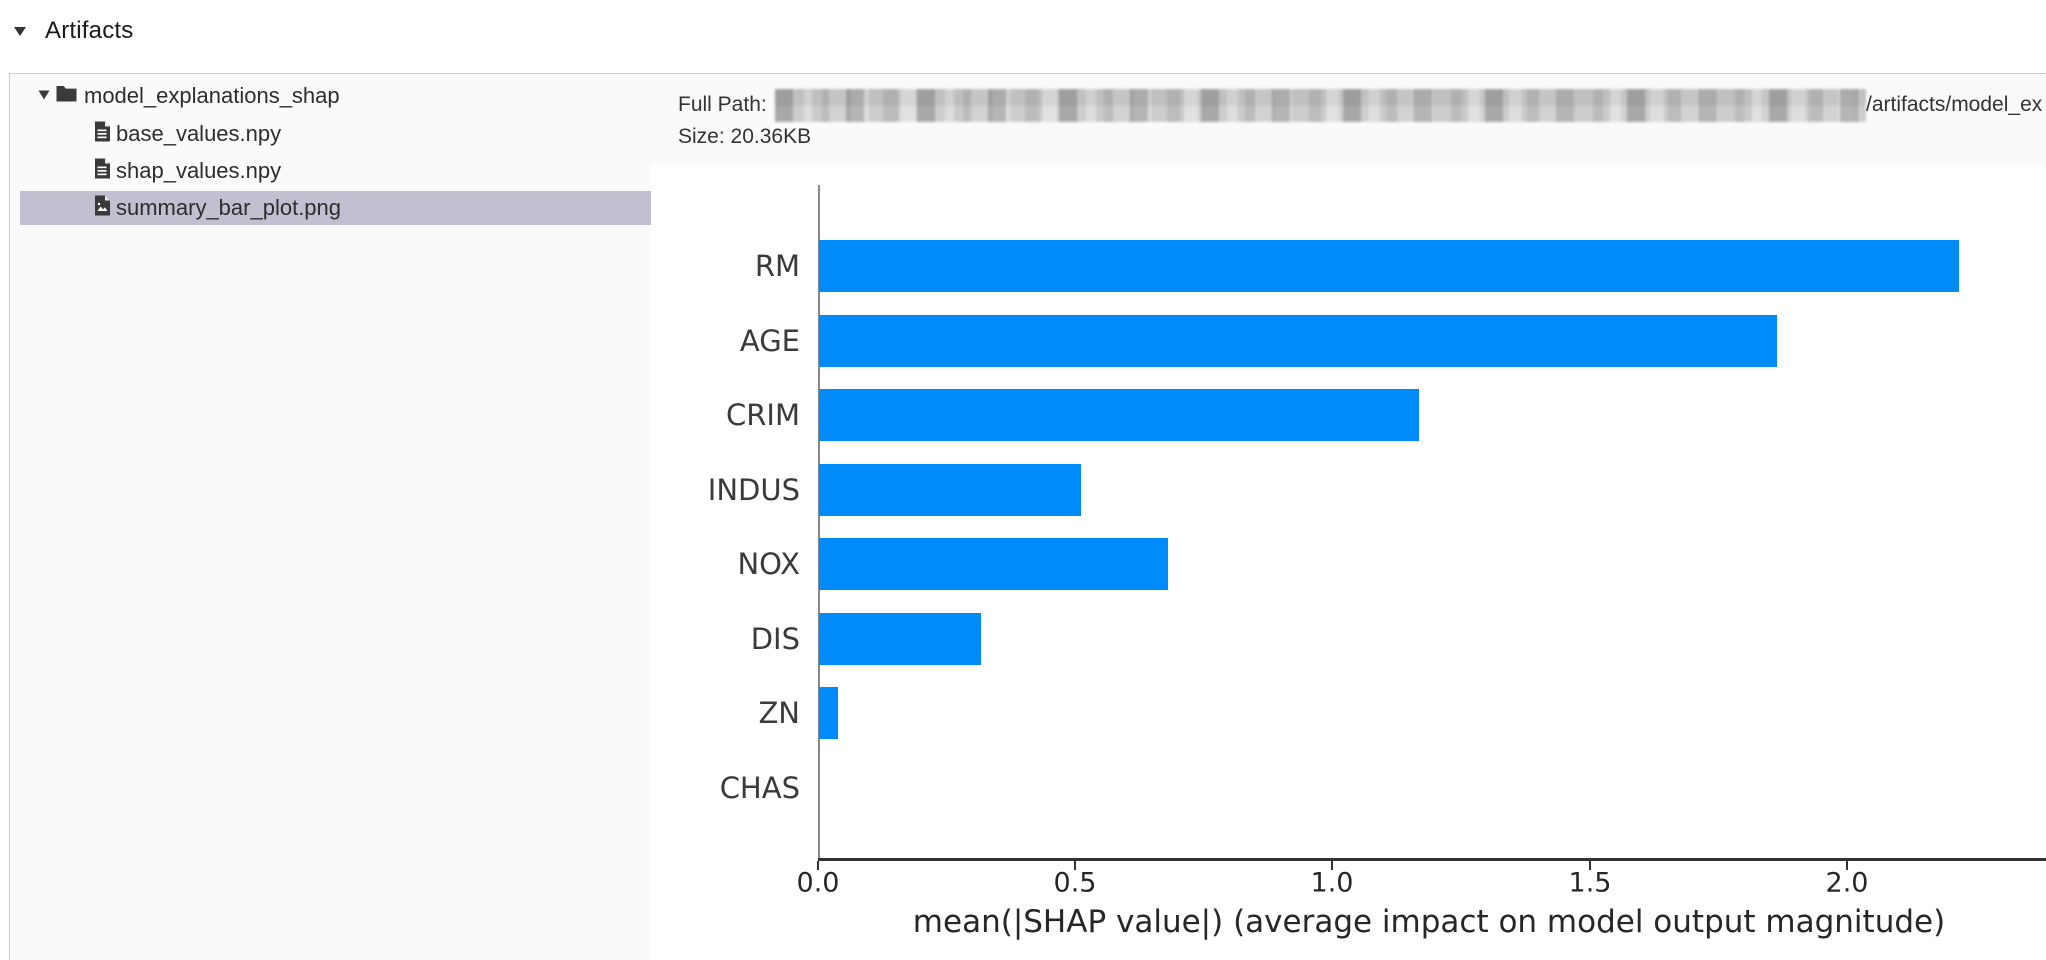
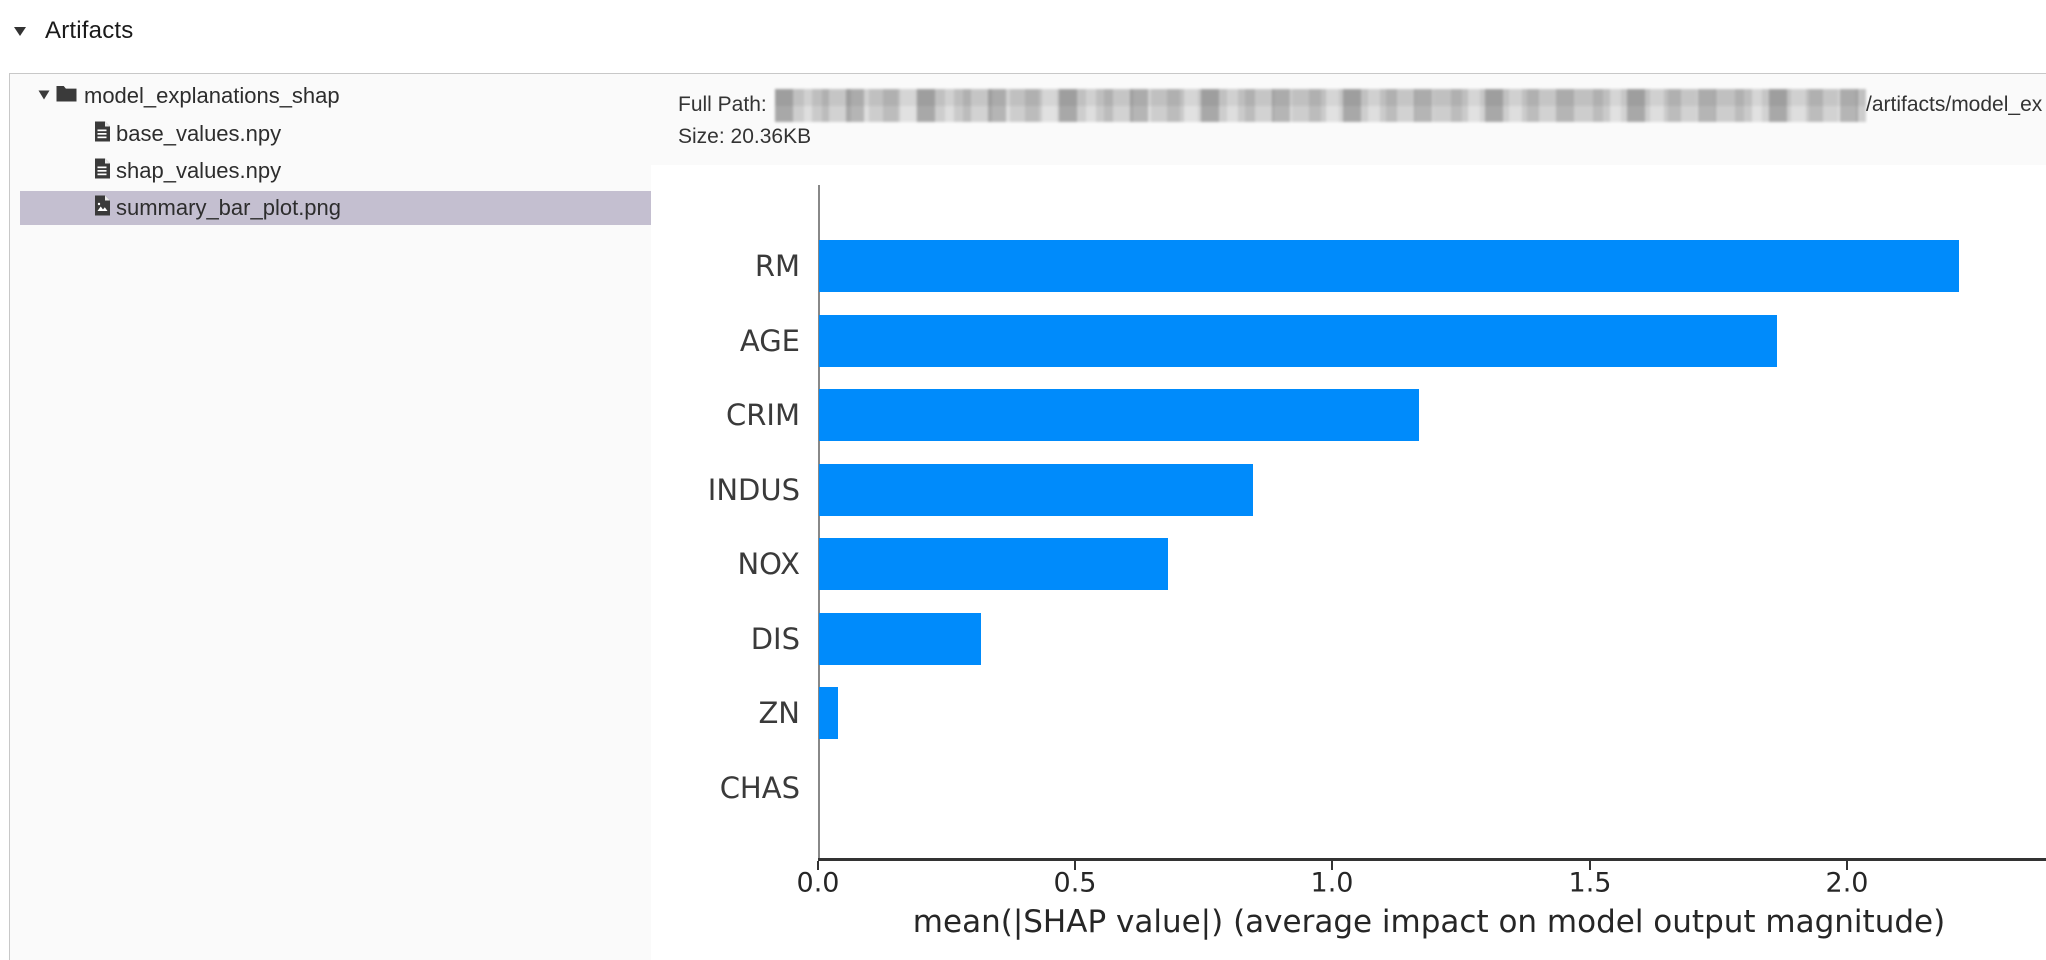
INDUS: 0.51 -> 0.84
